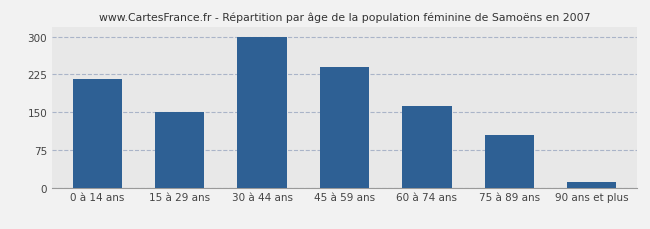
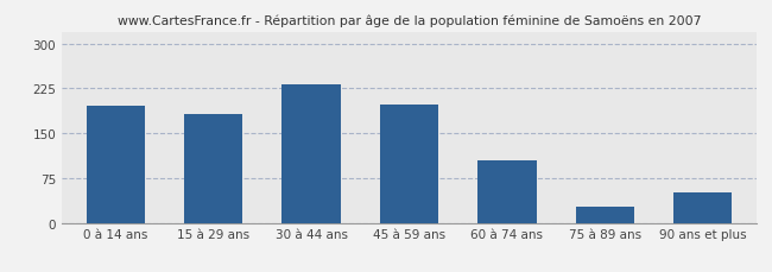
0 à 14 ans: 215 -> 196
15 à 29 ans: 150 -> 182
30 à 44 ans: 300 -> 232
45 à 59 ans: 240 -> 198
60 à 74 ans: 163 -> 104
75 à 89 ans: 105 -> 28
90 ans et plus: 12 -> 50
